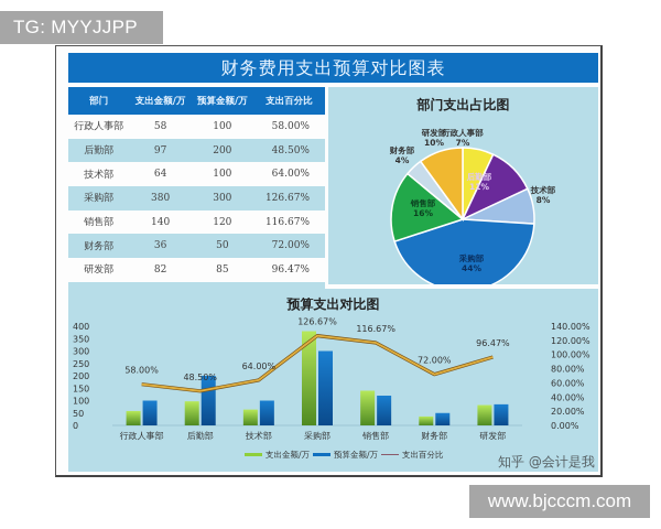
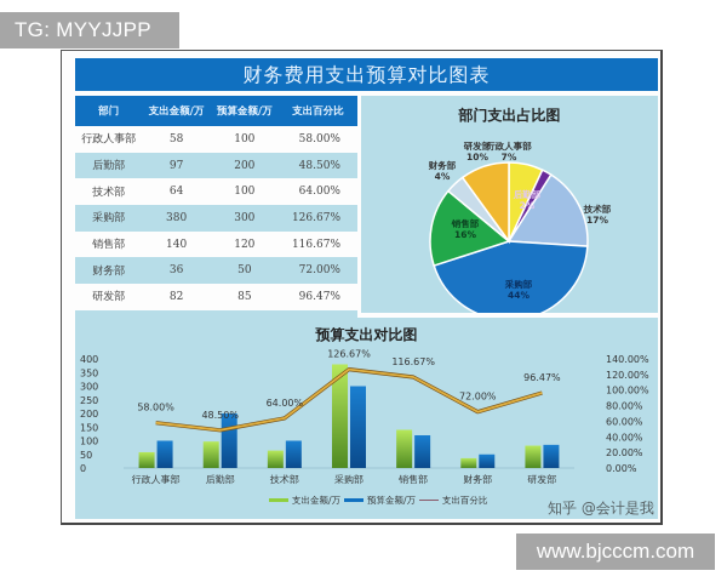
部门支出占比图/后勤部: 11% -> 2%
部门支出占比图/技术部: 8% -> 17%
